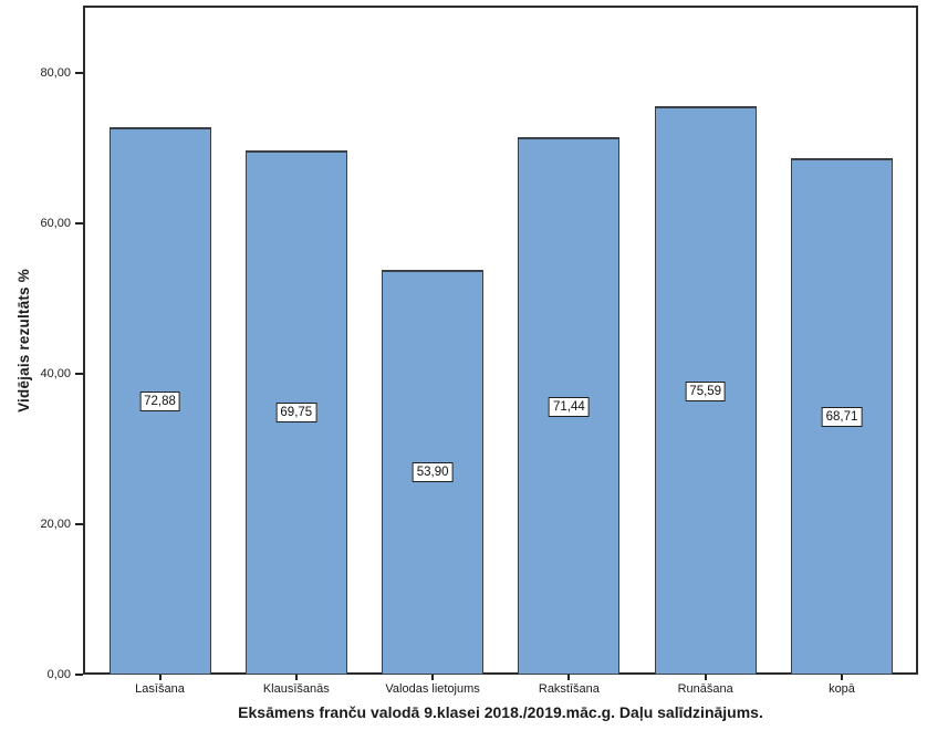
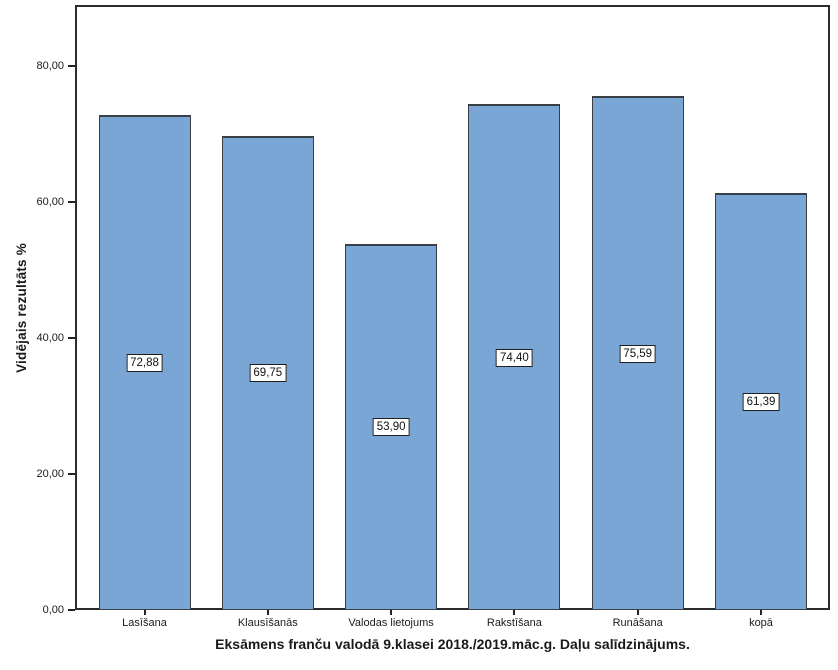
Rakstīšana: 71,44 -> 74,40
kopā: 68,71 -> 61,39
